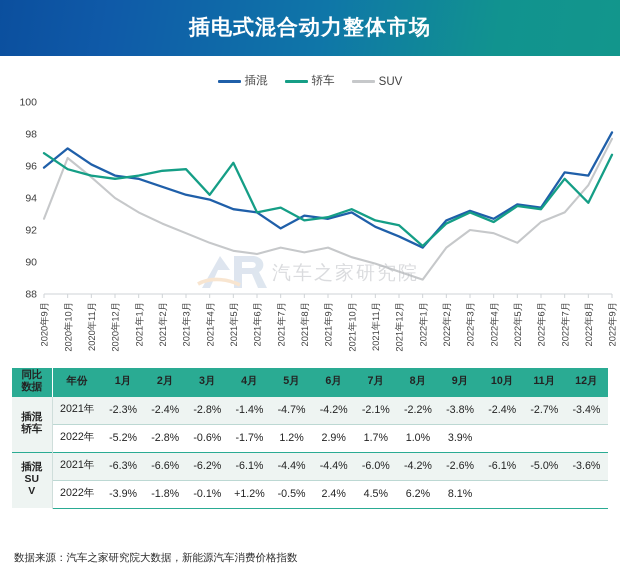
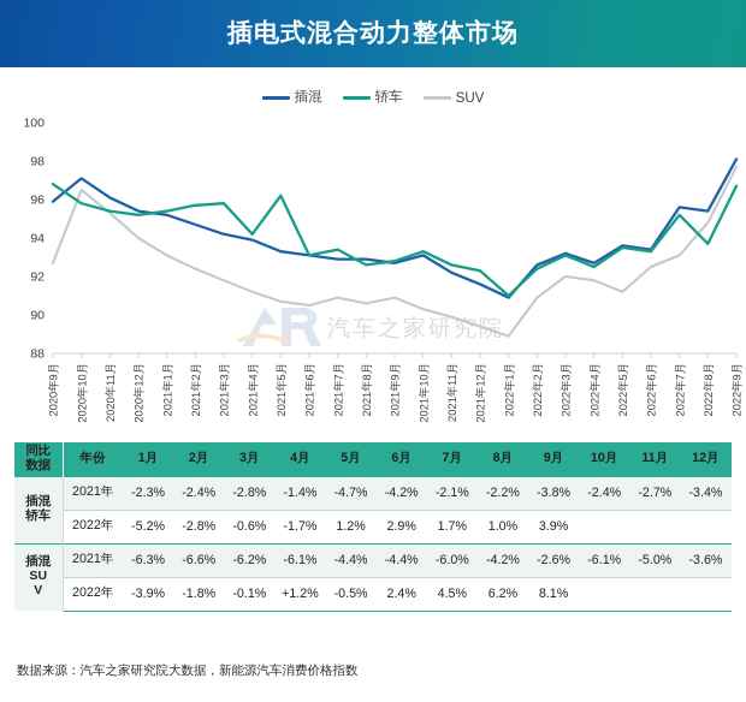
插混/2021年7月: 92.1 -> 92.9
